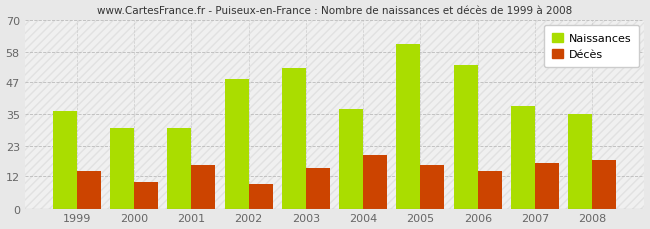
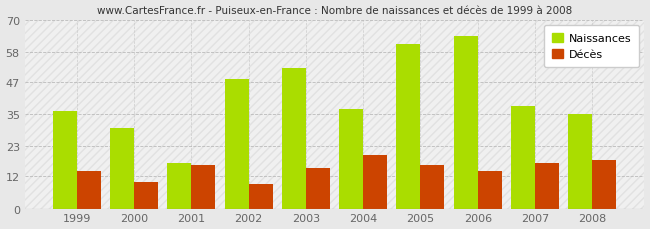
Naissances/2001: 30 -> 17
Naissances/2006: 53 -> 64
